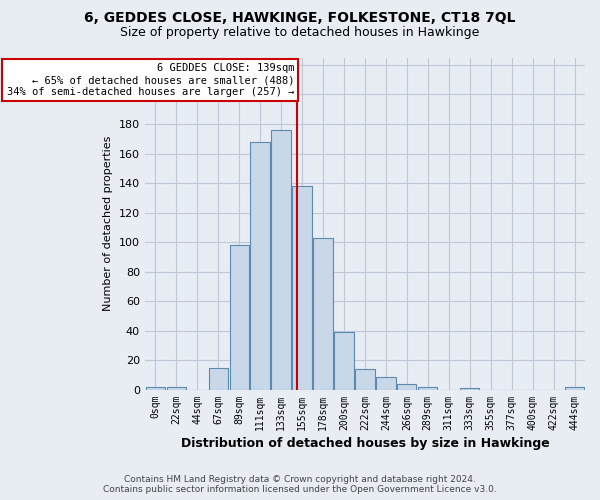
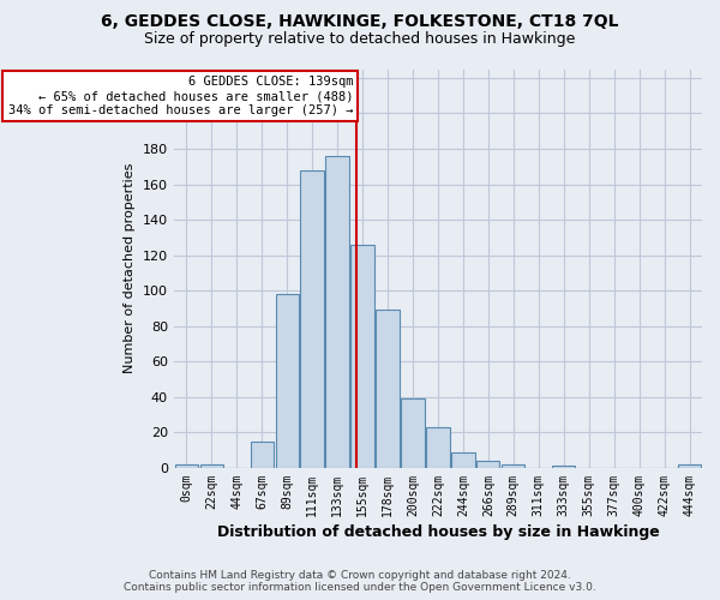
155sqm: 138 -> 126
178sqm: 103 -> 89
222sqm: 14 -> 23
